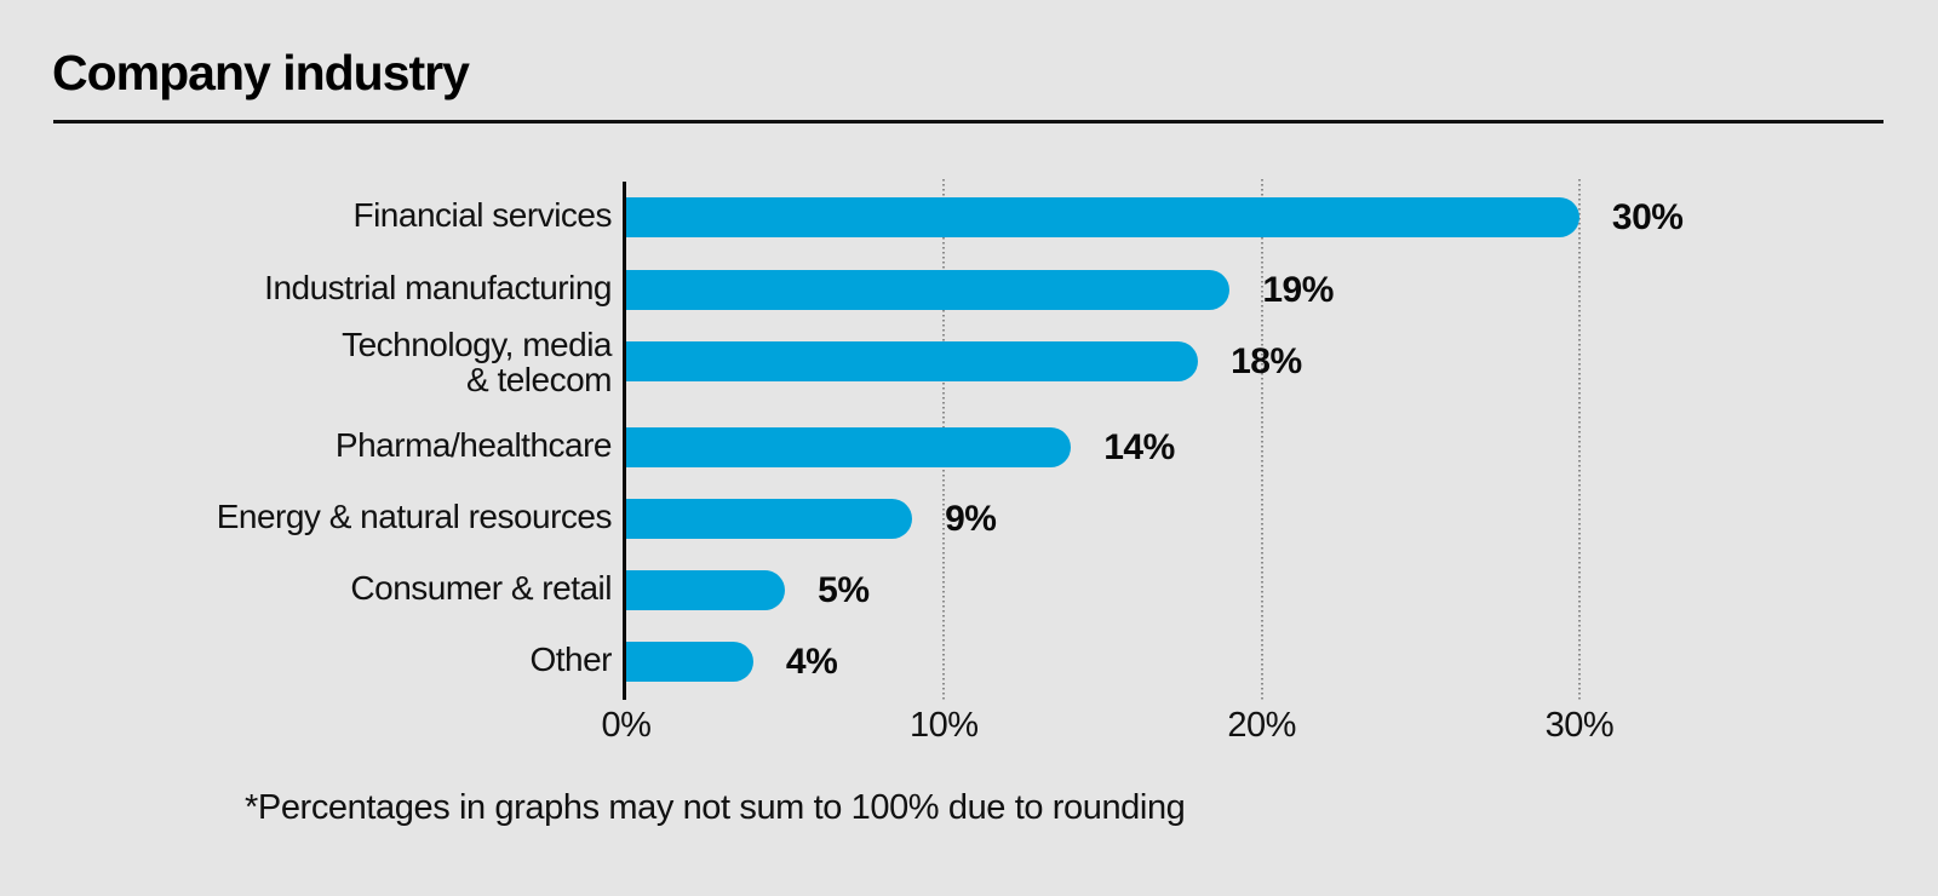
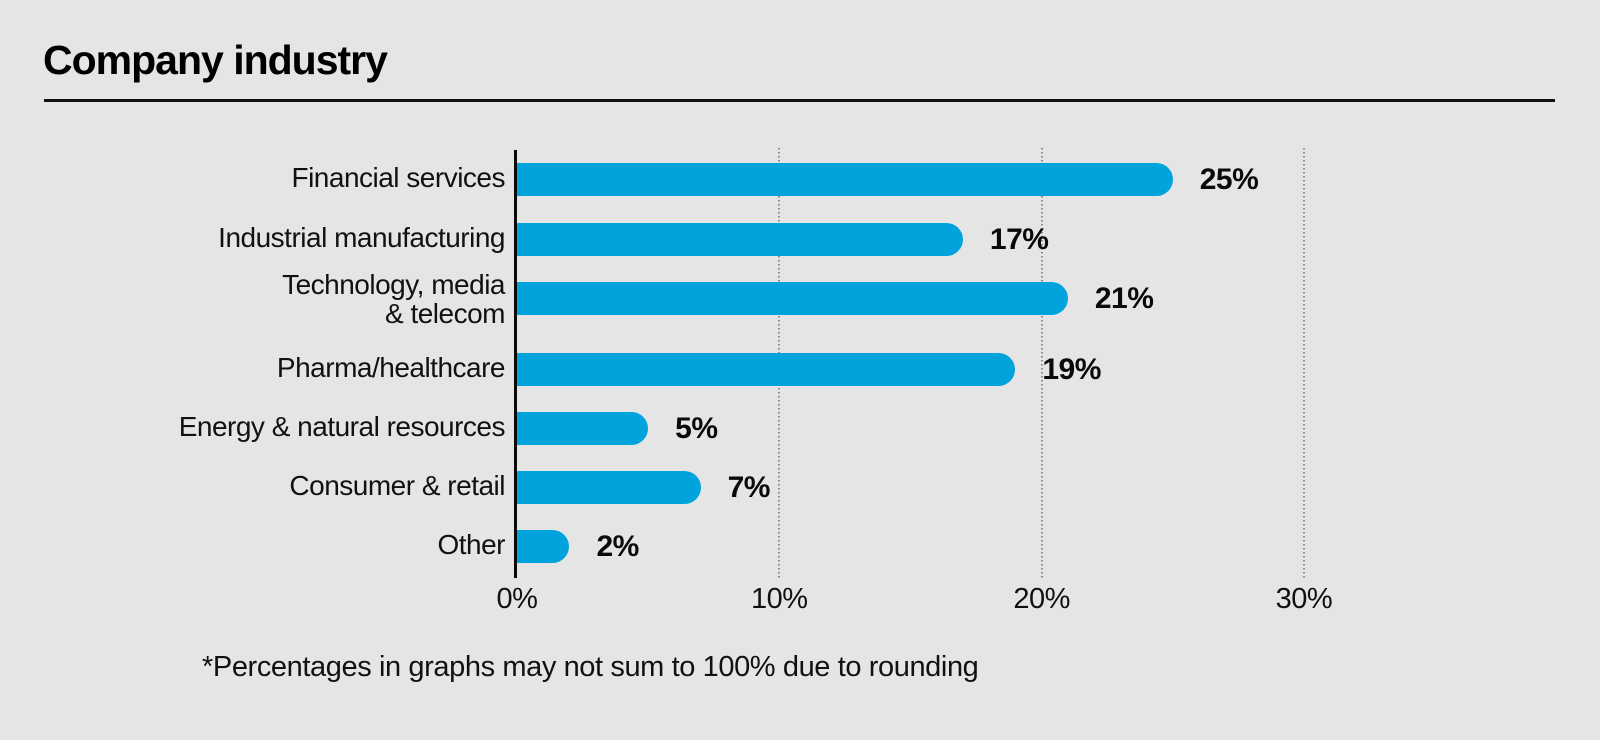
Financial services: 30% -> 25%
Industrial manufacturing: 19% -> 17%
Technology, media & telecom: 18% -> 21%
Pharma/healthcare: 14% -> 19%
Energy & natural resources: 9% -> 5%
Consumer & retail: 5% -> 7%
Other: 4% -> 2%
